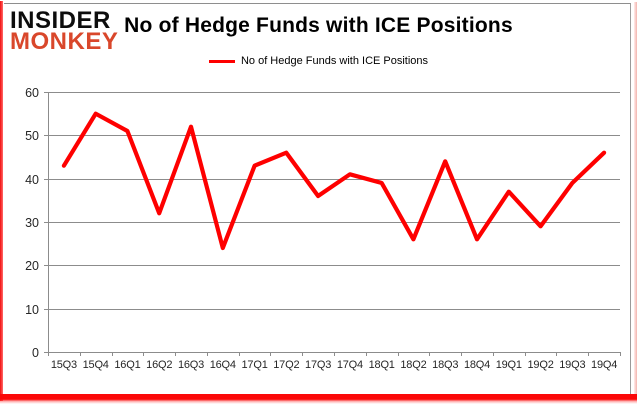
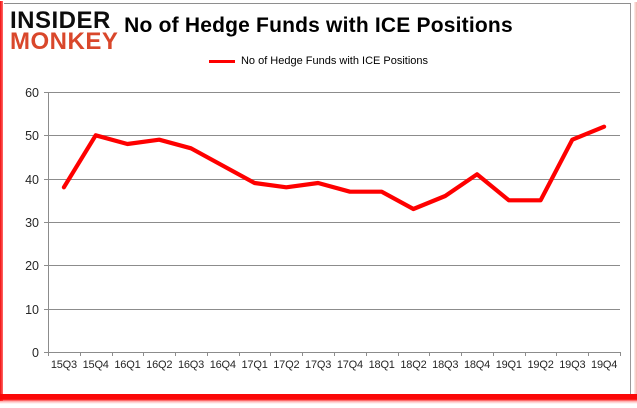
15Q3: 43 -> 38
15Q4: 55 -> 50
16Q1: 51 -> 48
16Q2: 32 -> 49
16Q3: 52 -> 47
16Q4: 24 -> 43
17Q1: 43 -> 39
17Q2: 46 -> 38
17Q3: 36 -> 39
17Q4: 41 -> 37
18Q1: 39 -> 37
18Q2: 26 -> 33
18Q3: 44 -> 36
18Q4: 26 -> 41
19Q1: 37 -> 35
19Q2: 29 -> 35
19Q3: 39 -> 49
19Q4: 46 -> 52
